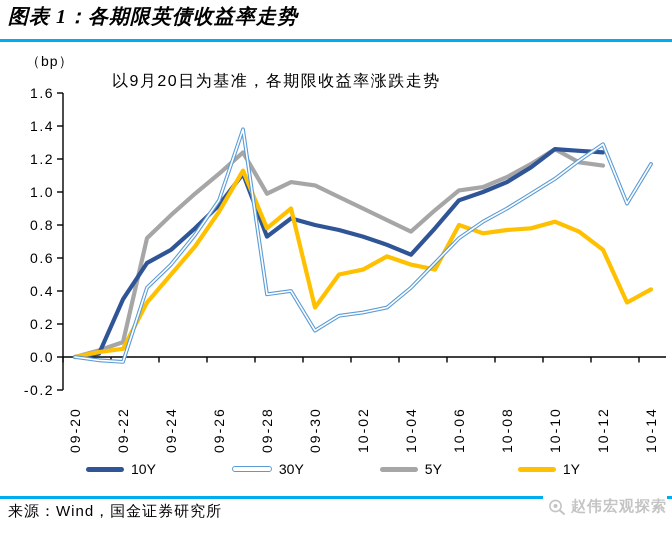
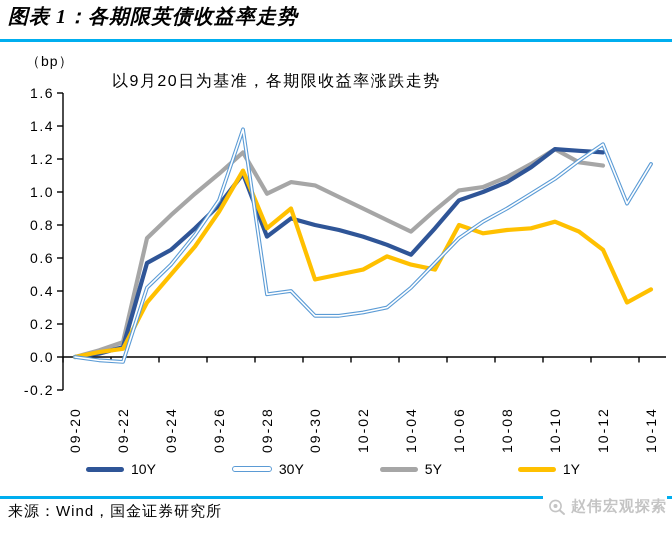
10Y/09-22: 0.35 -> 0.06
30Y/09-30: 0.16 -> 0.25
1Y/09-30: 0.30 -> 0.47
